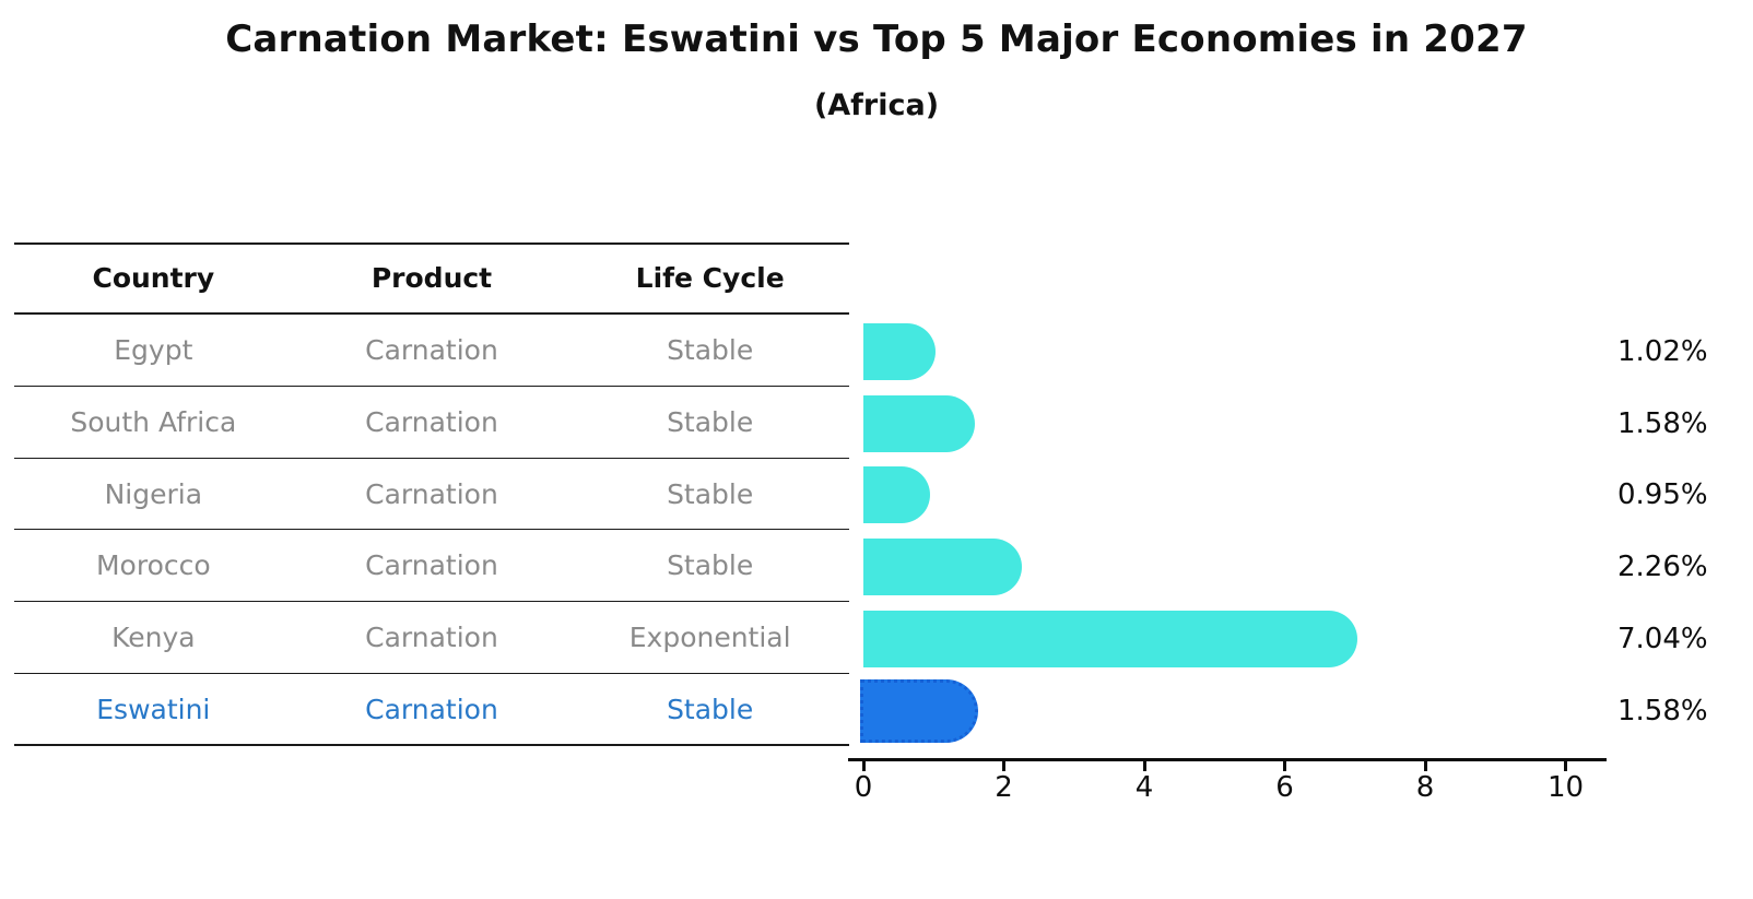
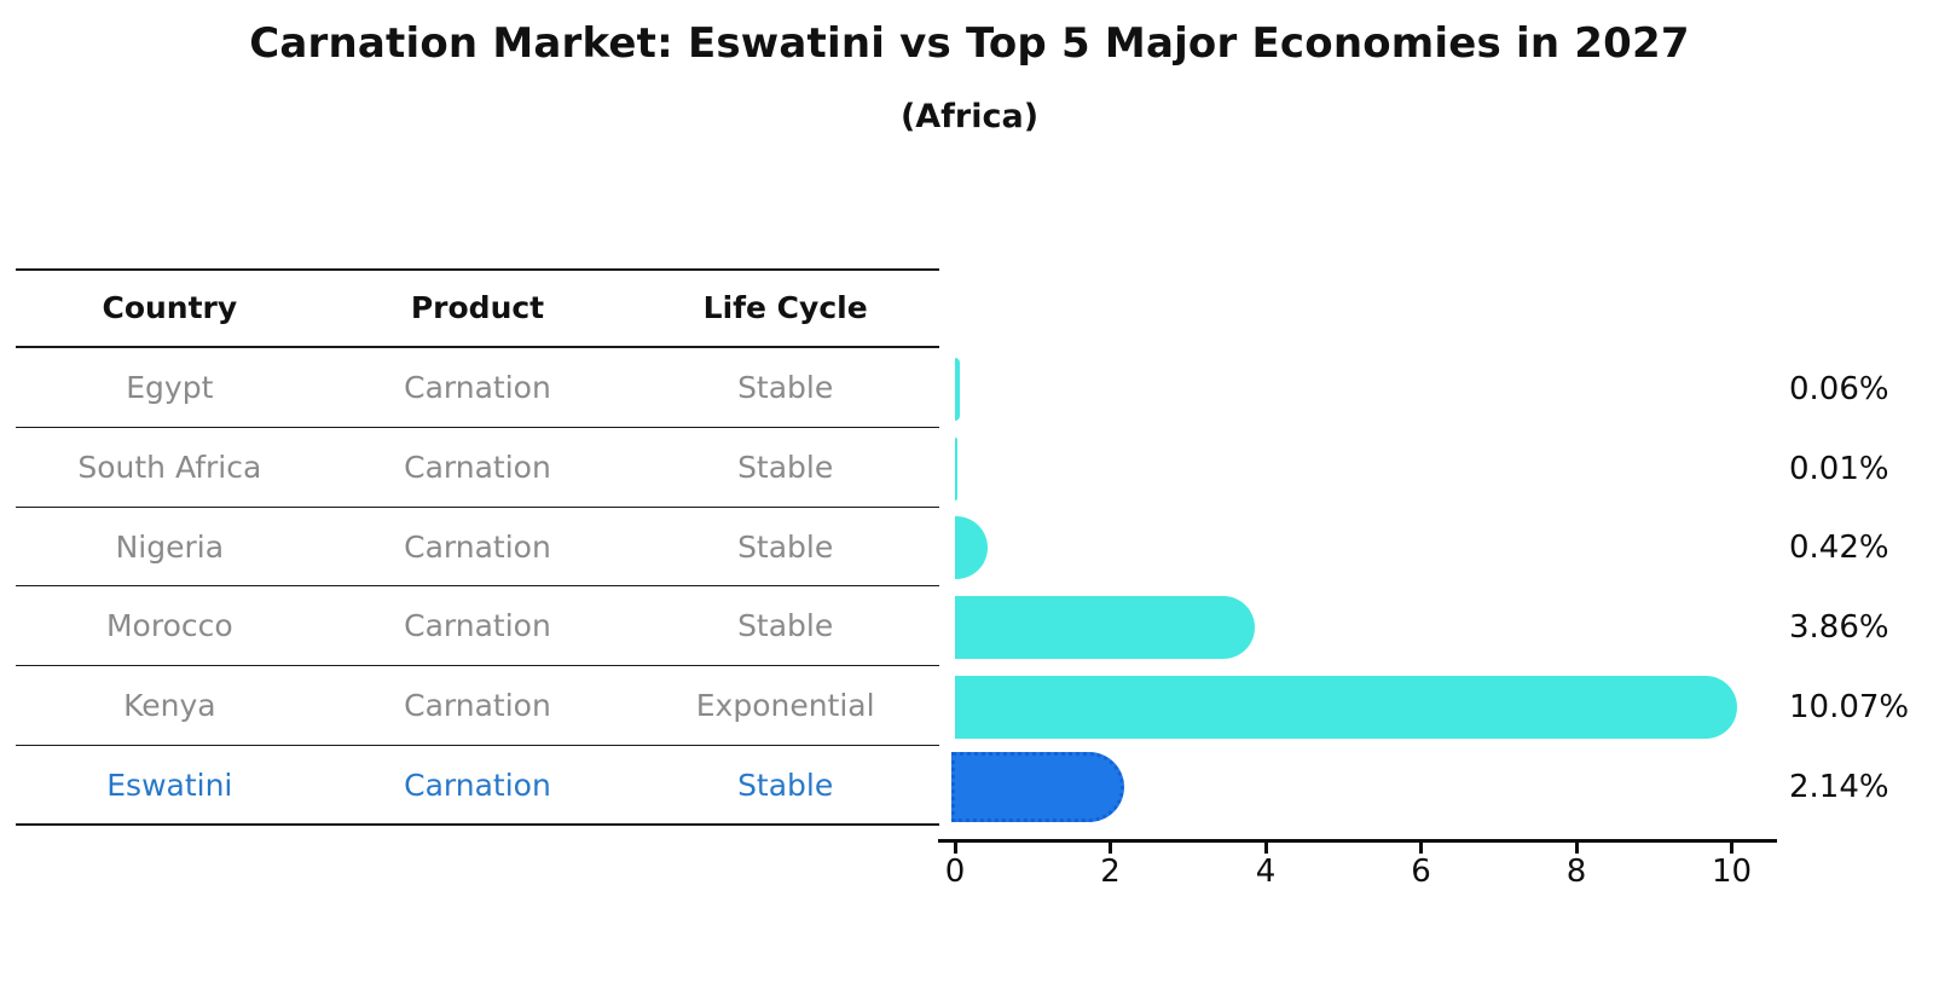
Egypt: 1.02% -> 0.06%
South Africa: 1.58% -> 0.01%
Nigeria: 0.95% -> 0.42%
Morocco: 2.26% -> 3.86%
Kenya: 7.04% -> 10.07%
Eswatini: 1.58% -> 2.14%
